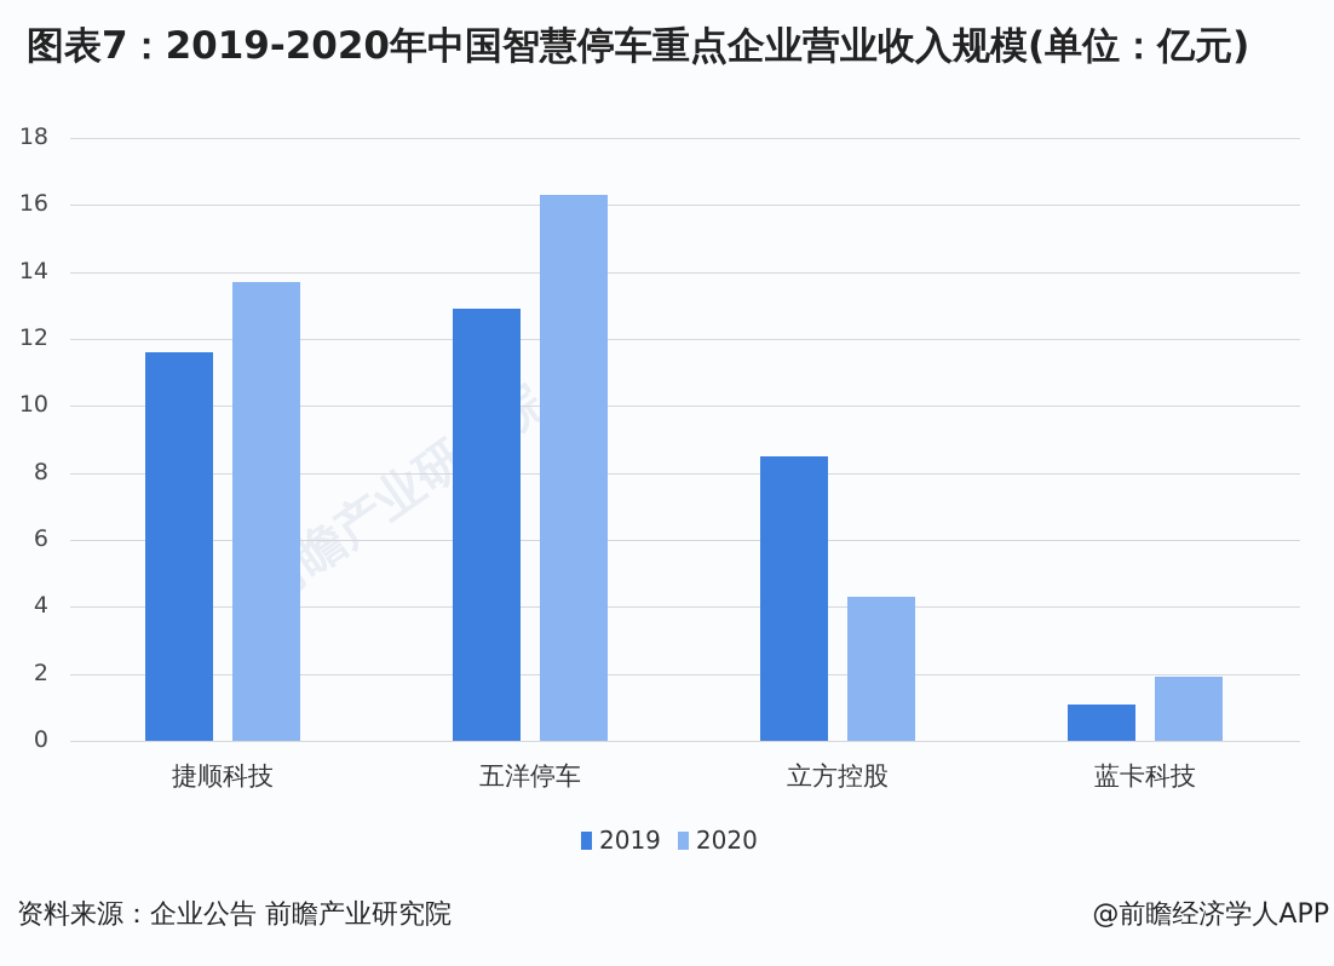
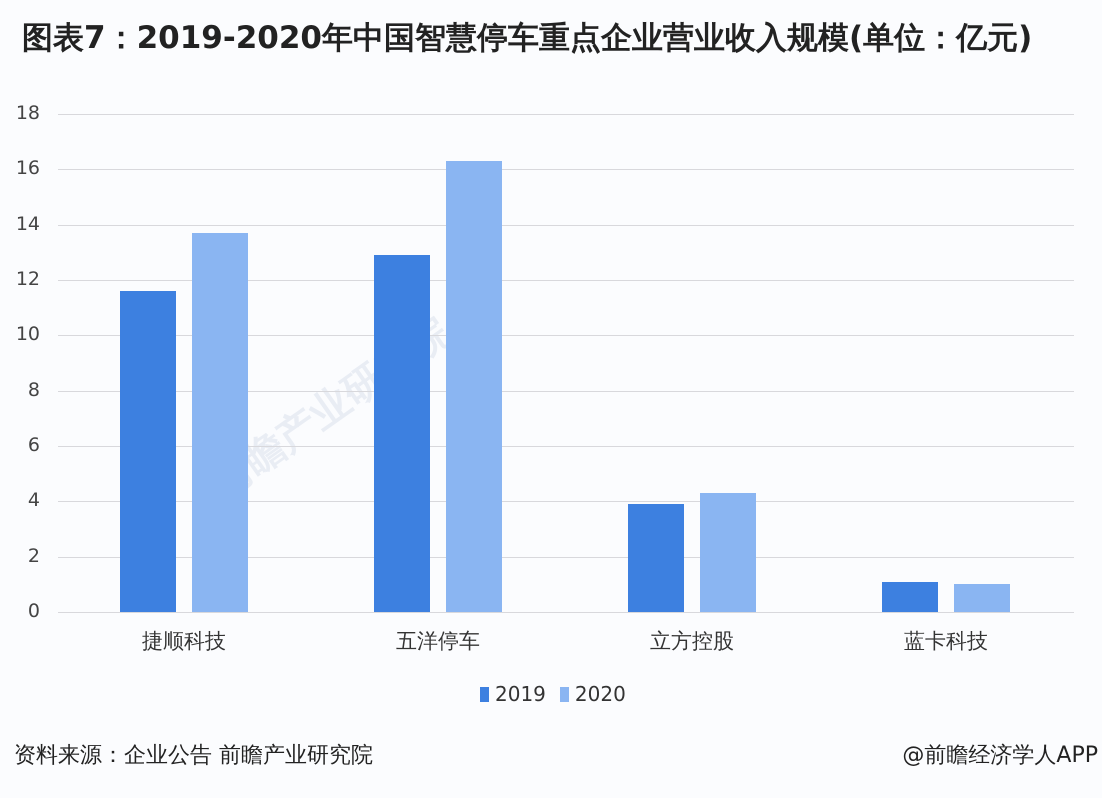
2019/立方控股: 8.5 -> 3.9
2020/蓝卡科技: 1.9 -> 1.0
